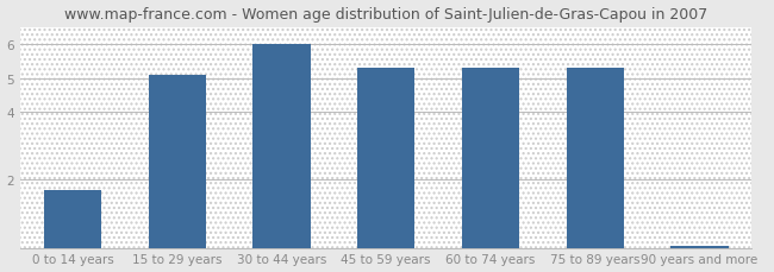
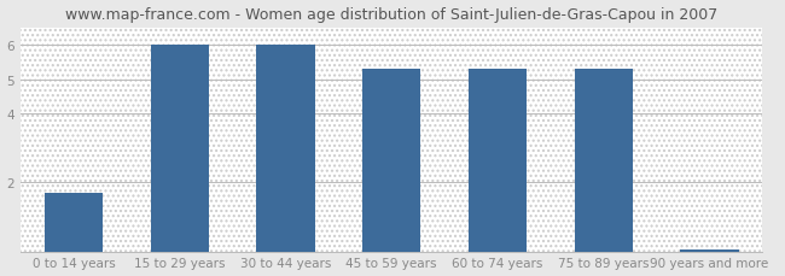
15 to 29 years: 5.10 -> 6.00
